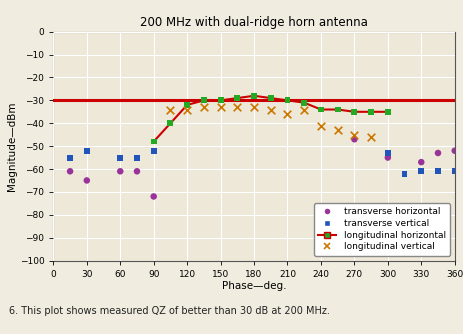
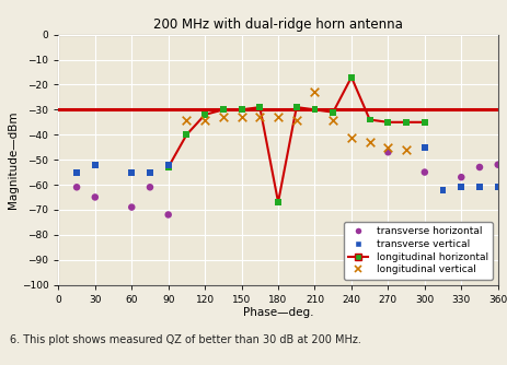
transverse horizontal/60: -61 -> -69
longitudinal horizontal/90: -48 -> -53
longitudinal horizontal/180: -28 -> -67
longitudinal vertical/210: -36 -> -23
longitudinal horizontal/240: -34 -> -17
transverse vertical/300: -53 -> -45
